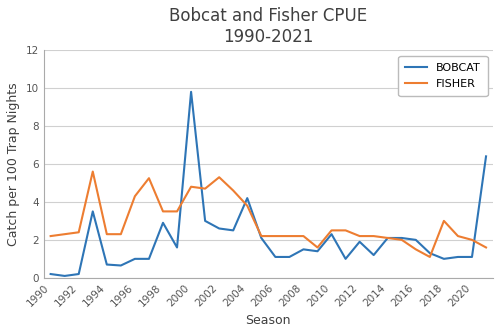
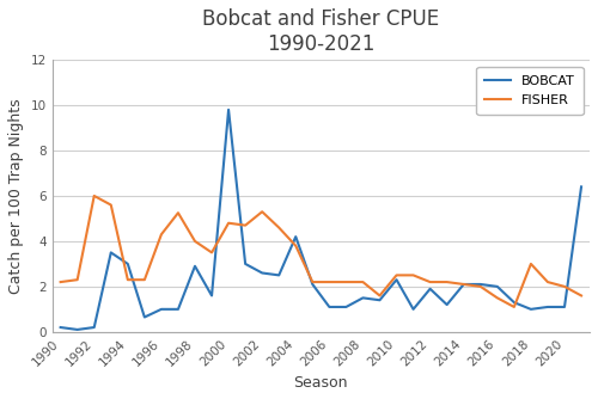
FISHER/1992: 2.4 -> 6.0
BOBCAT/1994: 0.7 -> 3.0
FISHER/1998: 3.5 -> 4.0
